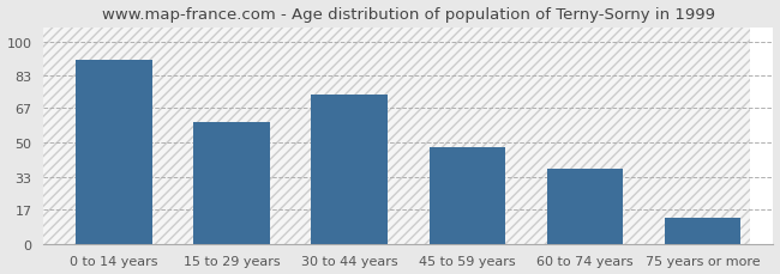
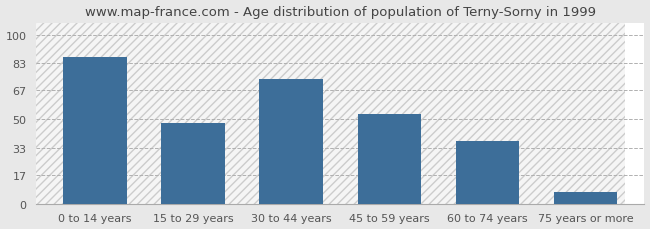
0 to 14 years: 91 -> 87
15 to 29 years: 60 -> 48
45 to 59 years: 48 -> 53
75 years or more: 13 -> 7
